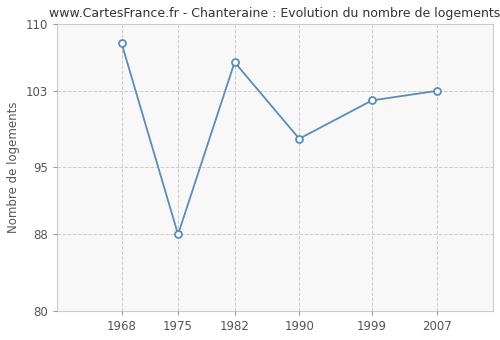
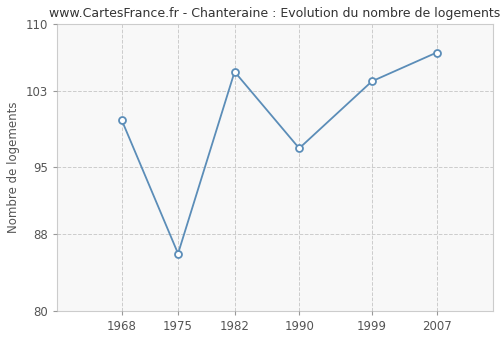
1968: 108 -> 100
1975: 88 -> 86
1982: 106 -> 105
1990: 98 -> 97
1999: 102 -> 104
2007: 103 -> 107
